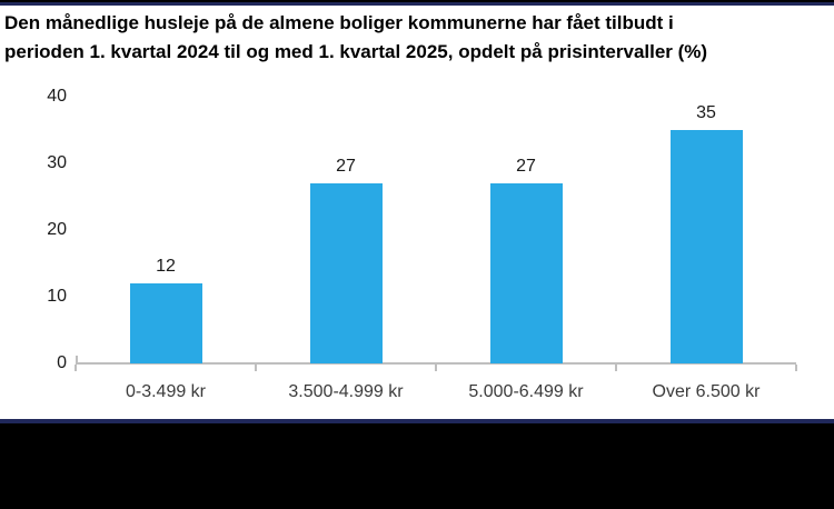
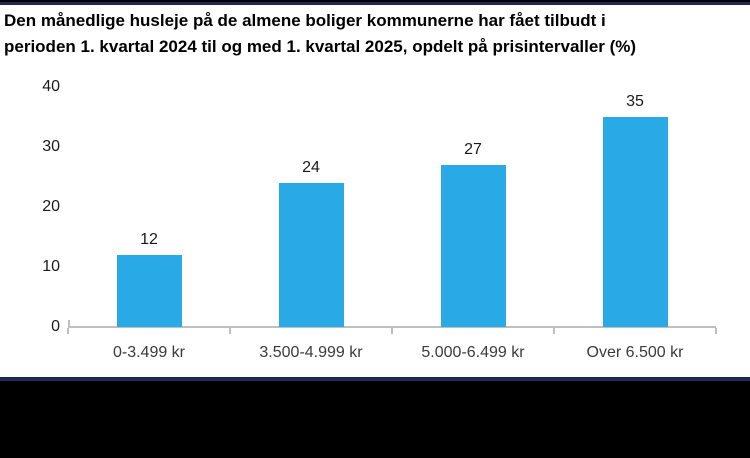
3.500-4.999 kr: 27 -> 24
